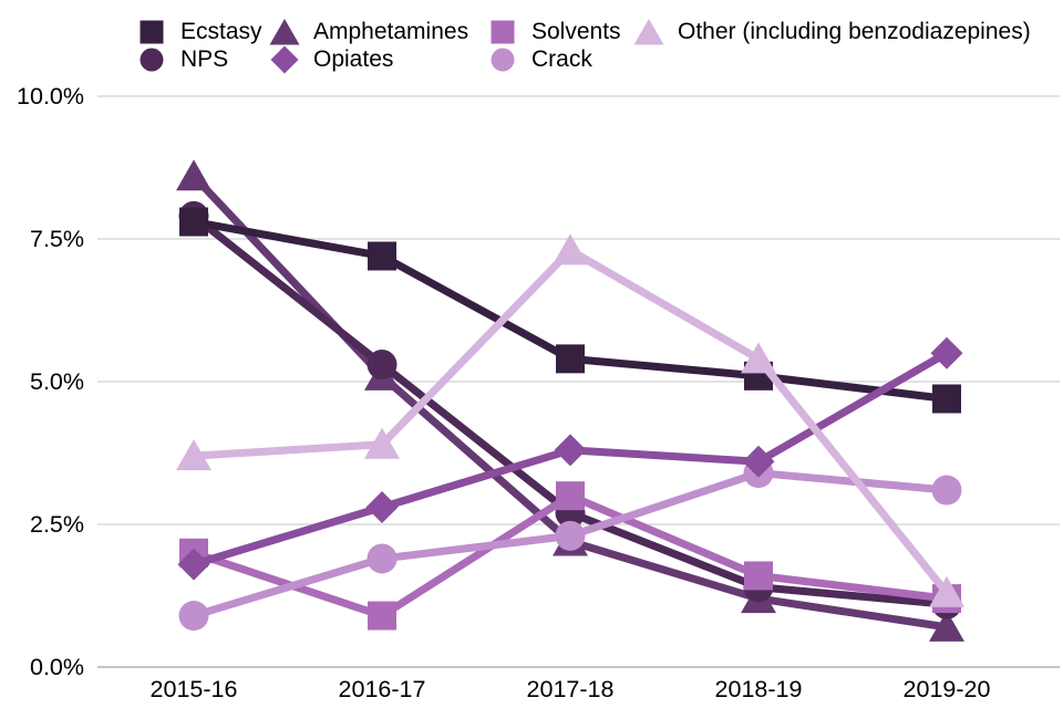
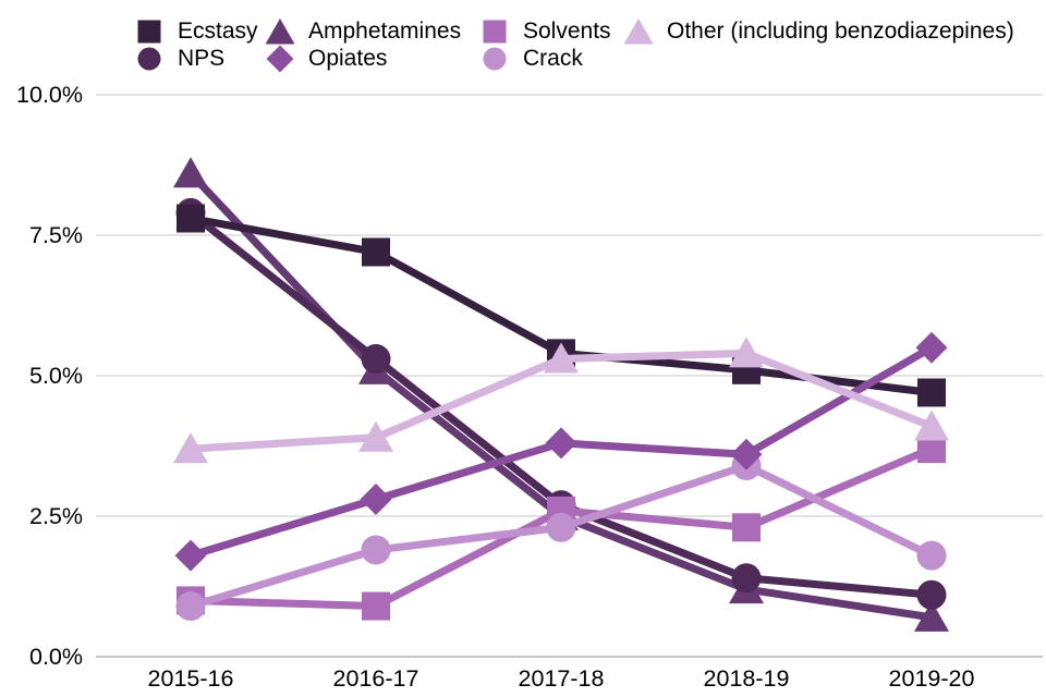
Solvents/2015-16: 2.0% -> 1.0%
Amphetamines/2017-18: 2.2% -> 2.5%
Solvents/2017-18: 3.0% -> 2.6%
Other (including benzodiazepines)/2017-18: 7.3% -> 5.3%
Solvents/2018-19: 1.6% -> 2.3%
Solvents/2019-20: 1.2% -> 3.7%
Crack/2019-20: 3.1% -> 1.8%
Other (including benzodiazepines)/2019-20: 1.3% -> 4.1%
